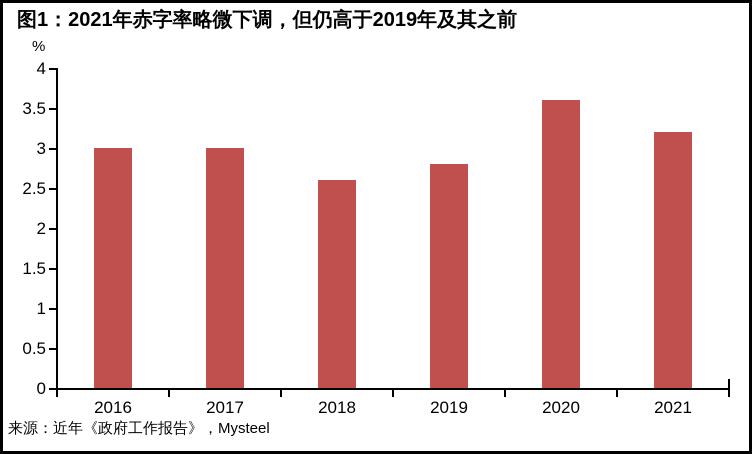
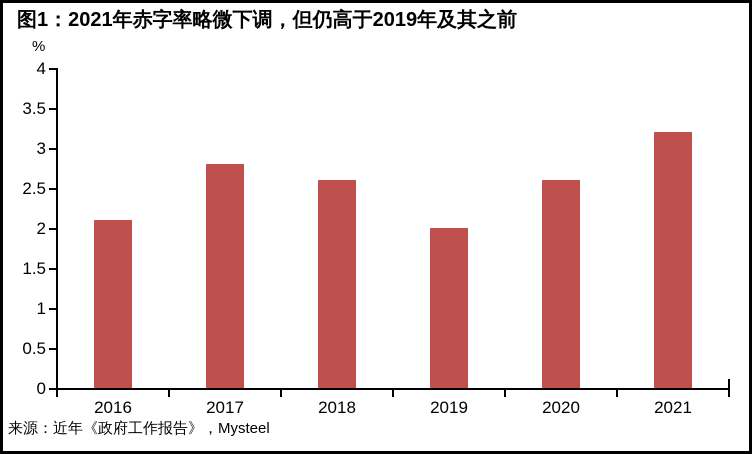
2016: 3.0 -> 2.1
2017: 3.0 -> 2.8
2019: 2.8 -> 2.0
2020: 3.6 -> 2.6
